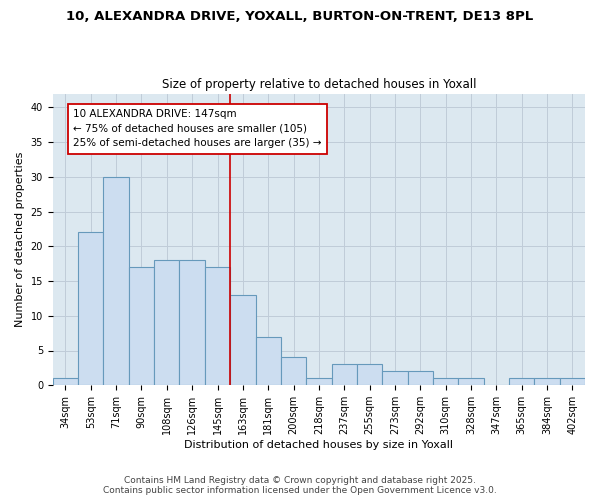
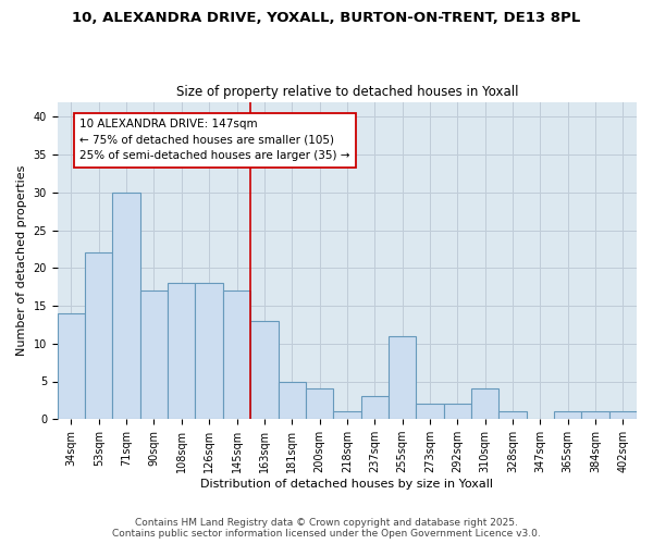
34sqm: 1 -> 14
181sqm: 7 -> 5
255sqm: 3 -> 11
310sqm: 1 -> 4
